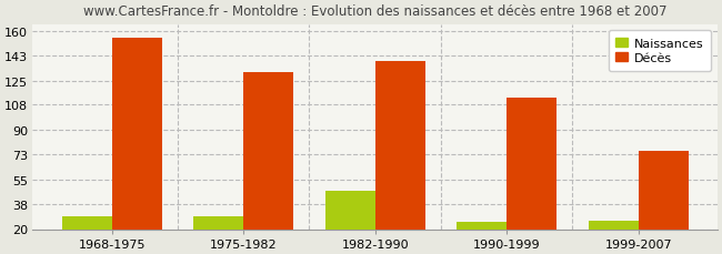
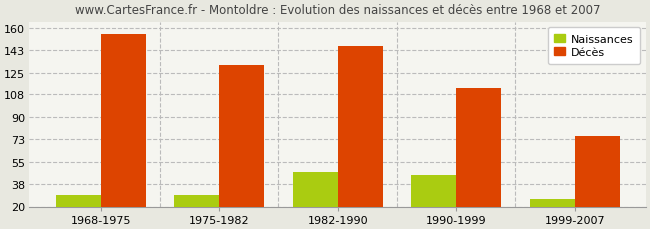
Décès/1982-1990: 139 -> 146
Naissances/1990-1999: 25 -> 45
